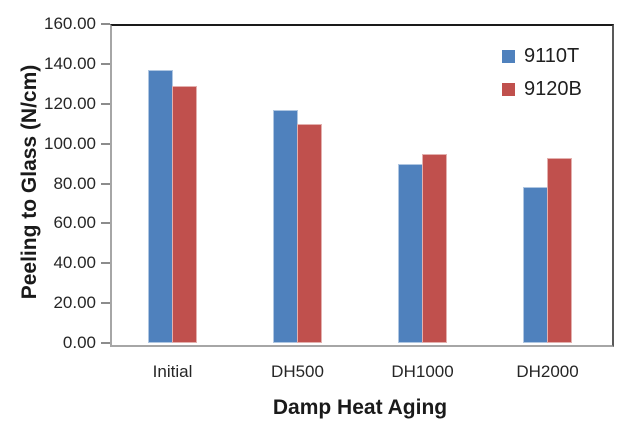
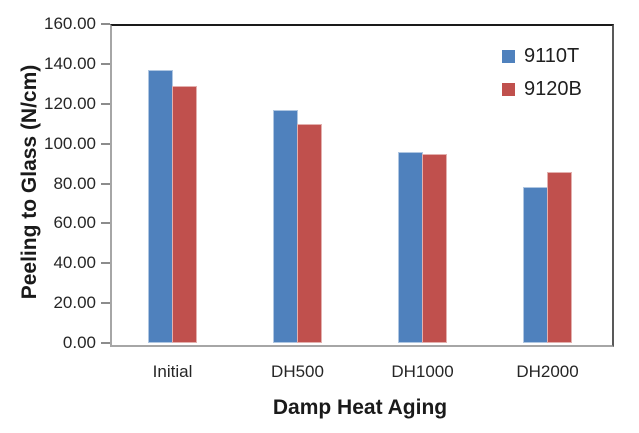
9110T/DH1000: 90 -> 96
9120B/DH2000: 93 -> 86
